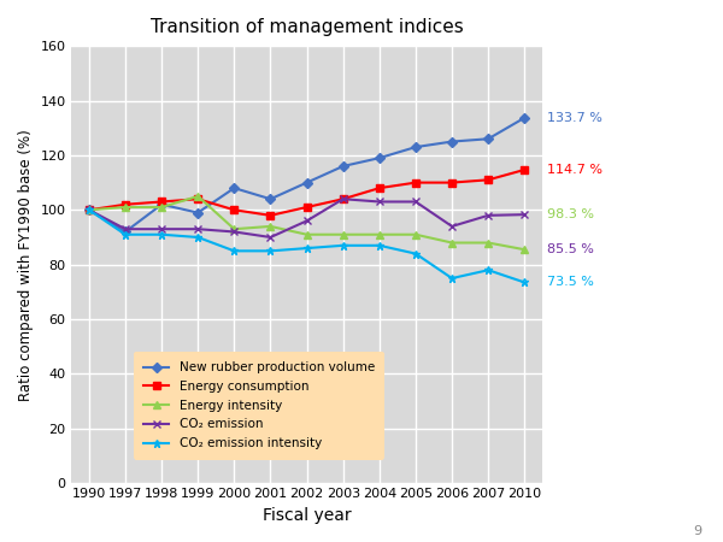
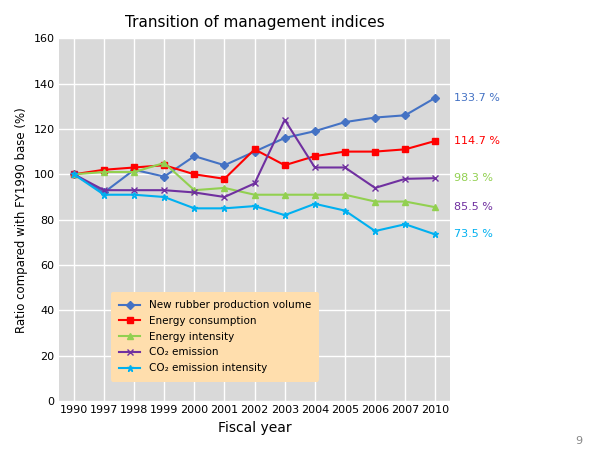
Energy consumption/2002: 101.0 -> 111.0
CO₂ emission/2003: 104.0 -> 124.0
CO₂ emission intensity/2003: 87.0 -> 82.0
